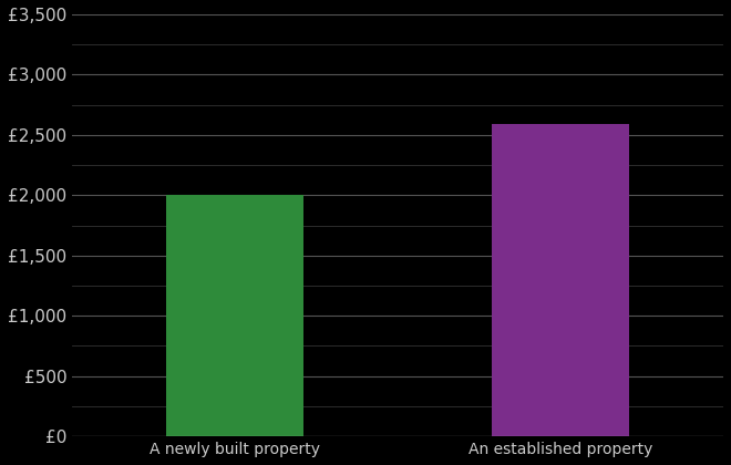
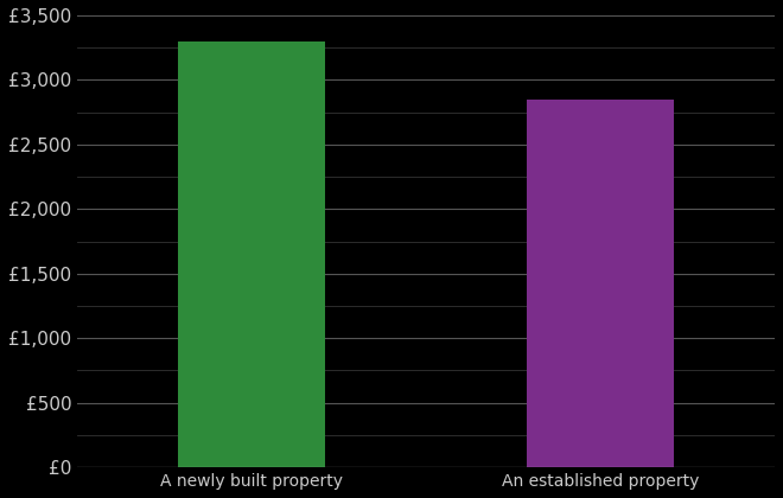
A newly built property: £2,000 -> £3,300
An established property: £2,590 -> £2,850
